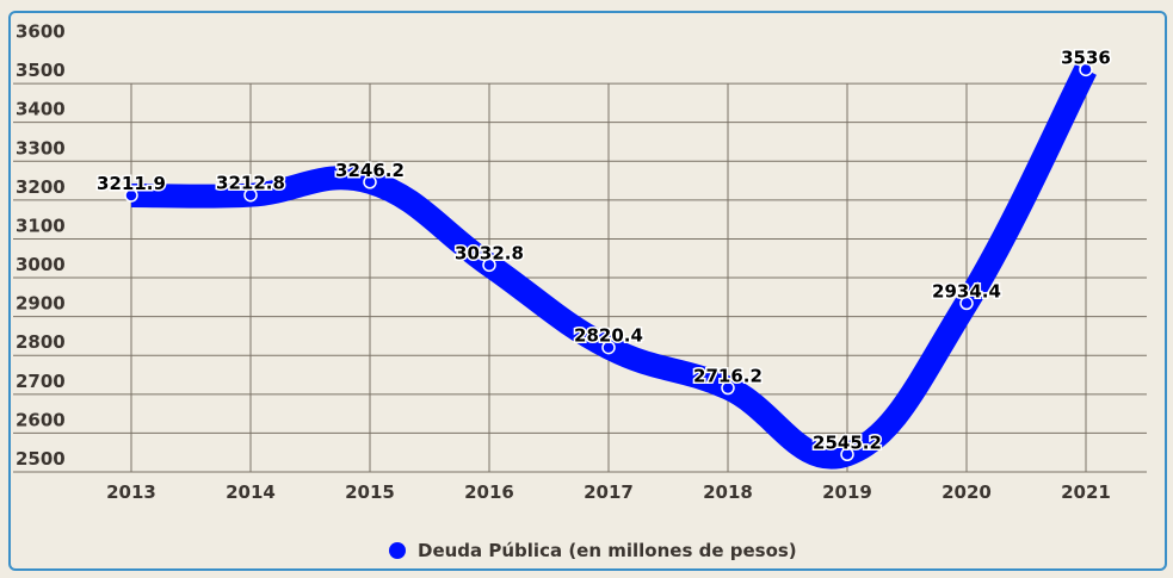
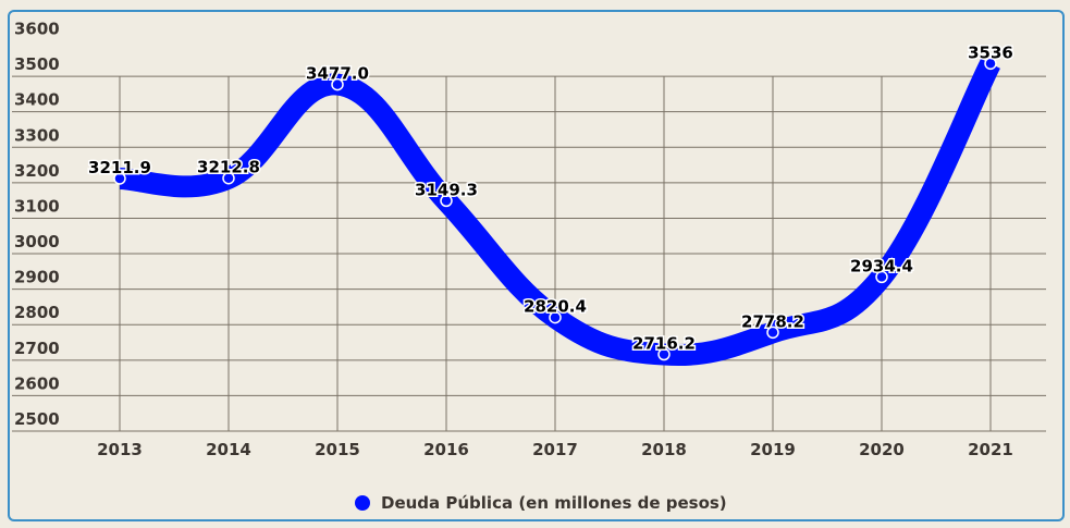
2015: 3246.2 -> 3477.0
2016: 3032.8 -> 3149.3
2019: 2545.2 -> 2778.2
